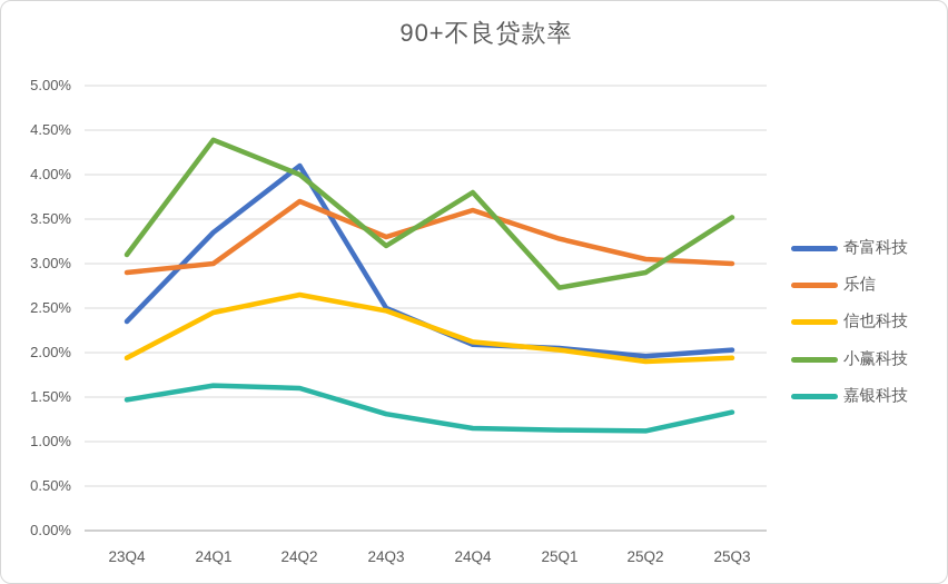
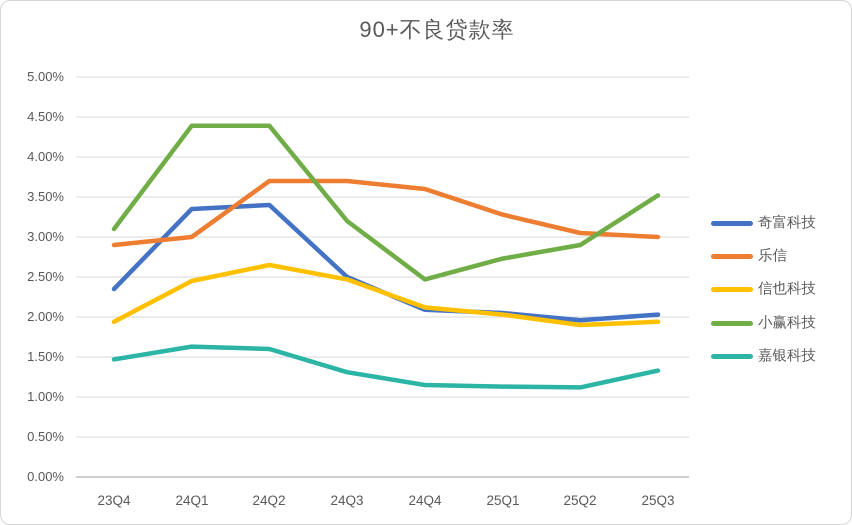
奇富科技/24Q2: 4.1% -> 3.4%
小赢科技/24Q2: 4.0% -> 4.4%
乐信/24Q3: 3.3% -> 3.7%
小赢科技/24Q4: 3.8% -> 2.5%
